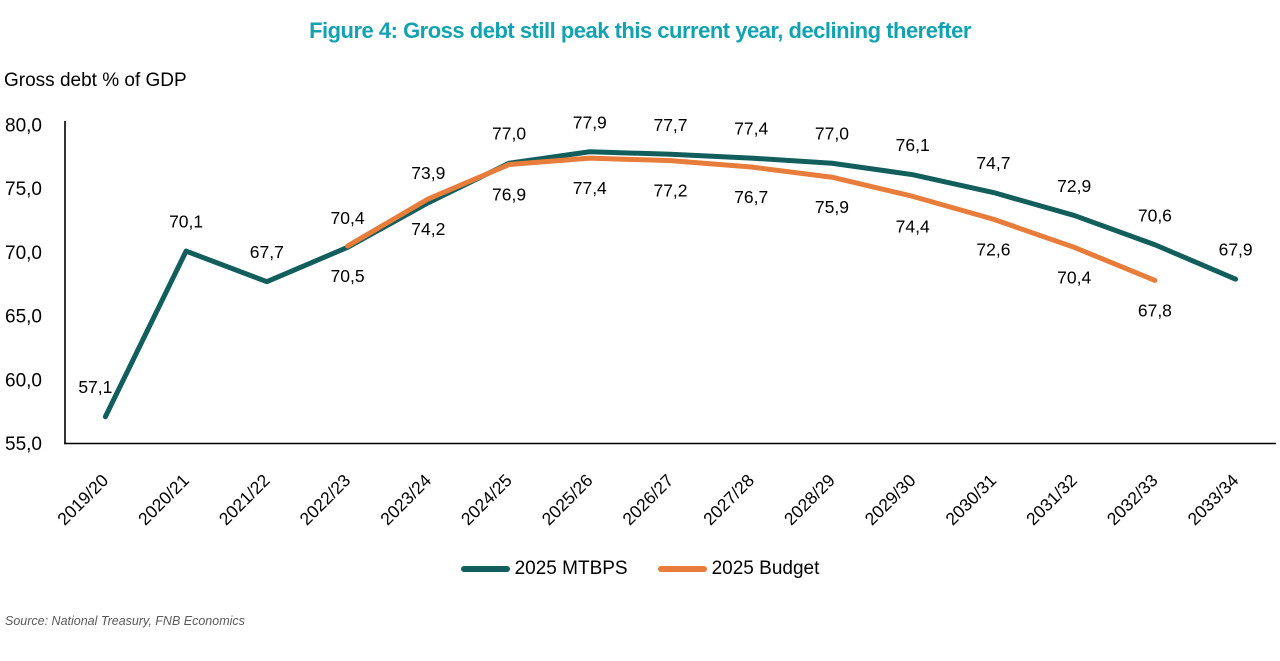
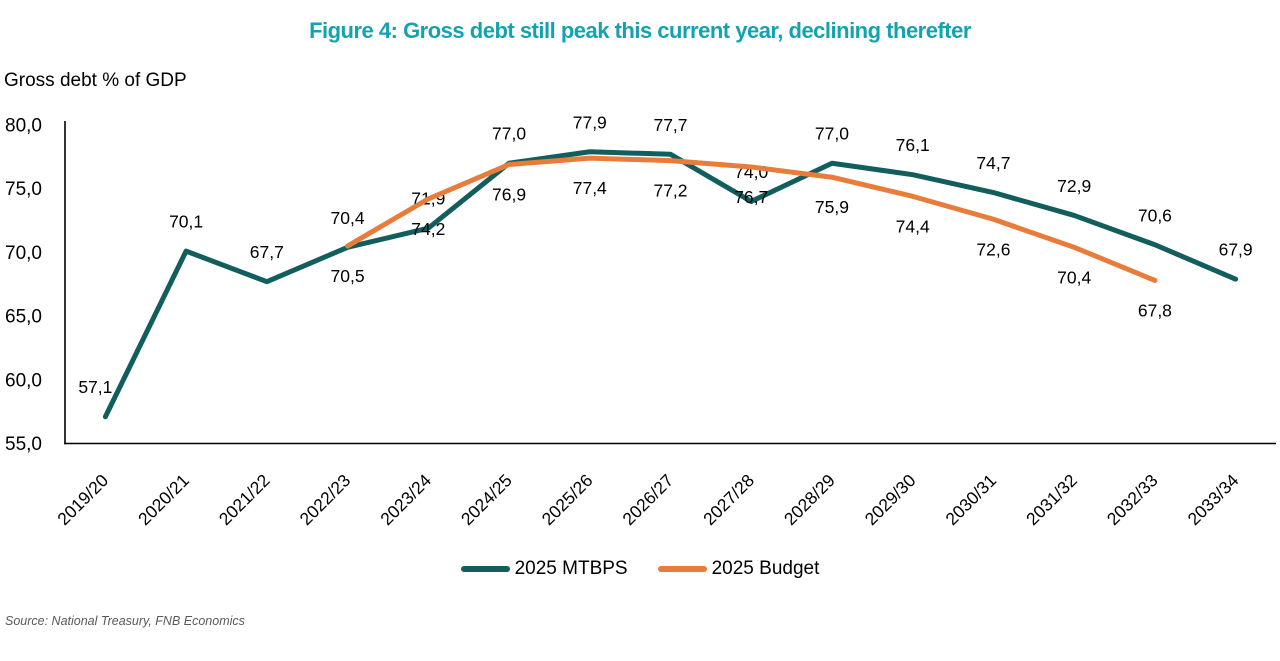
2025 MTBPS/2023/24: 73,9 -> 71,9
2025 MTBPS/2027/28: 77,4 -> 74,0
